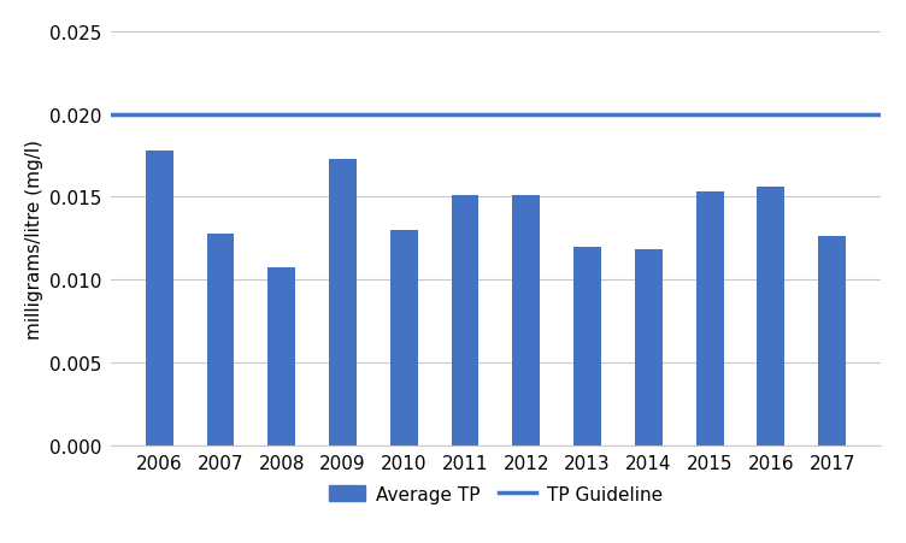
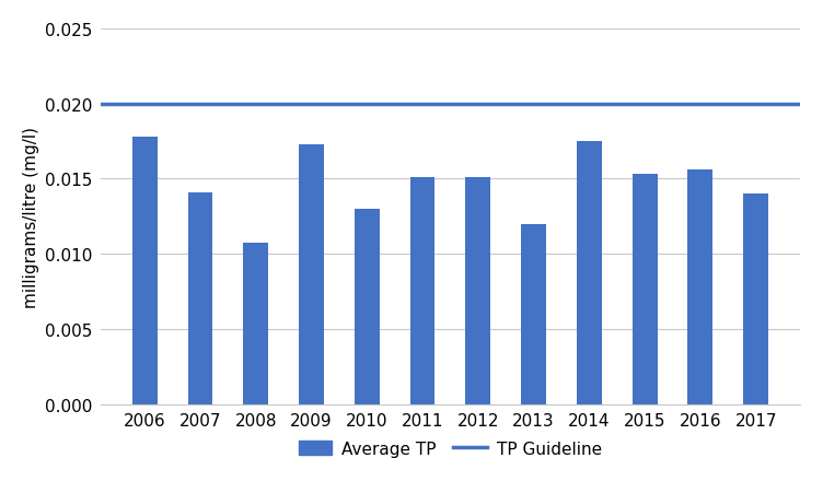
2007: 0.0128 -> 0.0141
2014: 0.0118 -> 0.0175
2017: 0.0126 -> 0.0140
